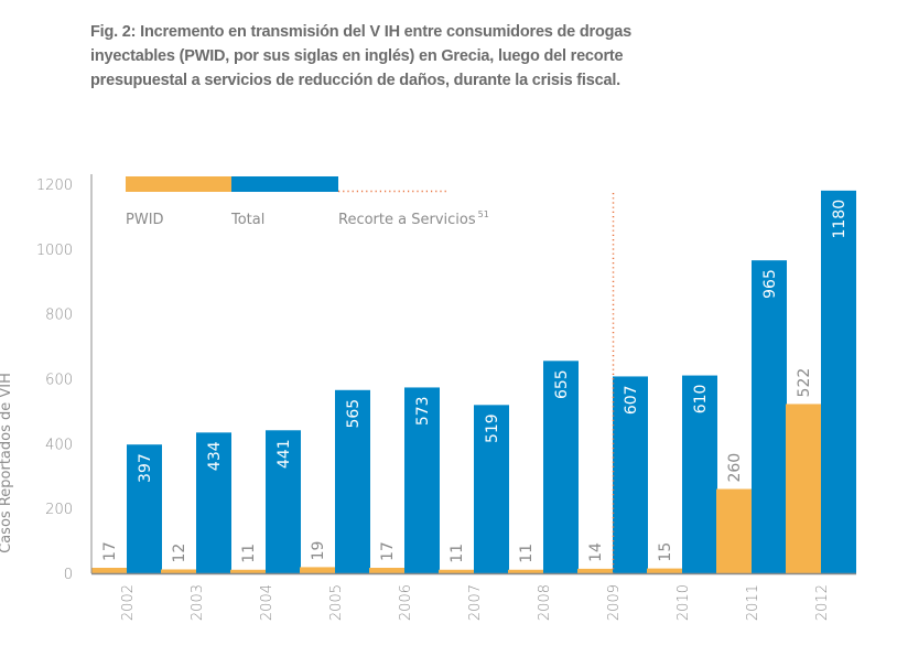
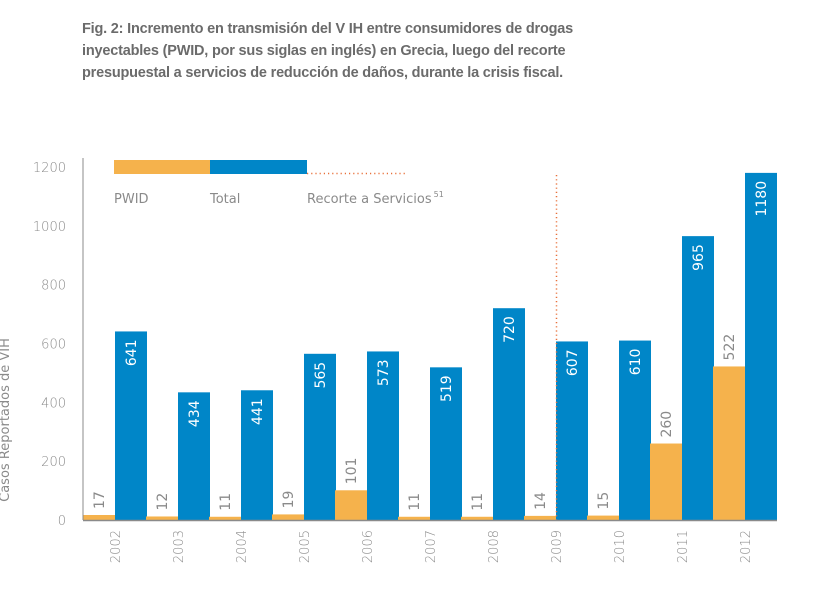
Total/2002: 397 -> 641
PWID/2006: 17 -> 101
Total/2008: 655 -> 720
